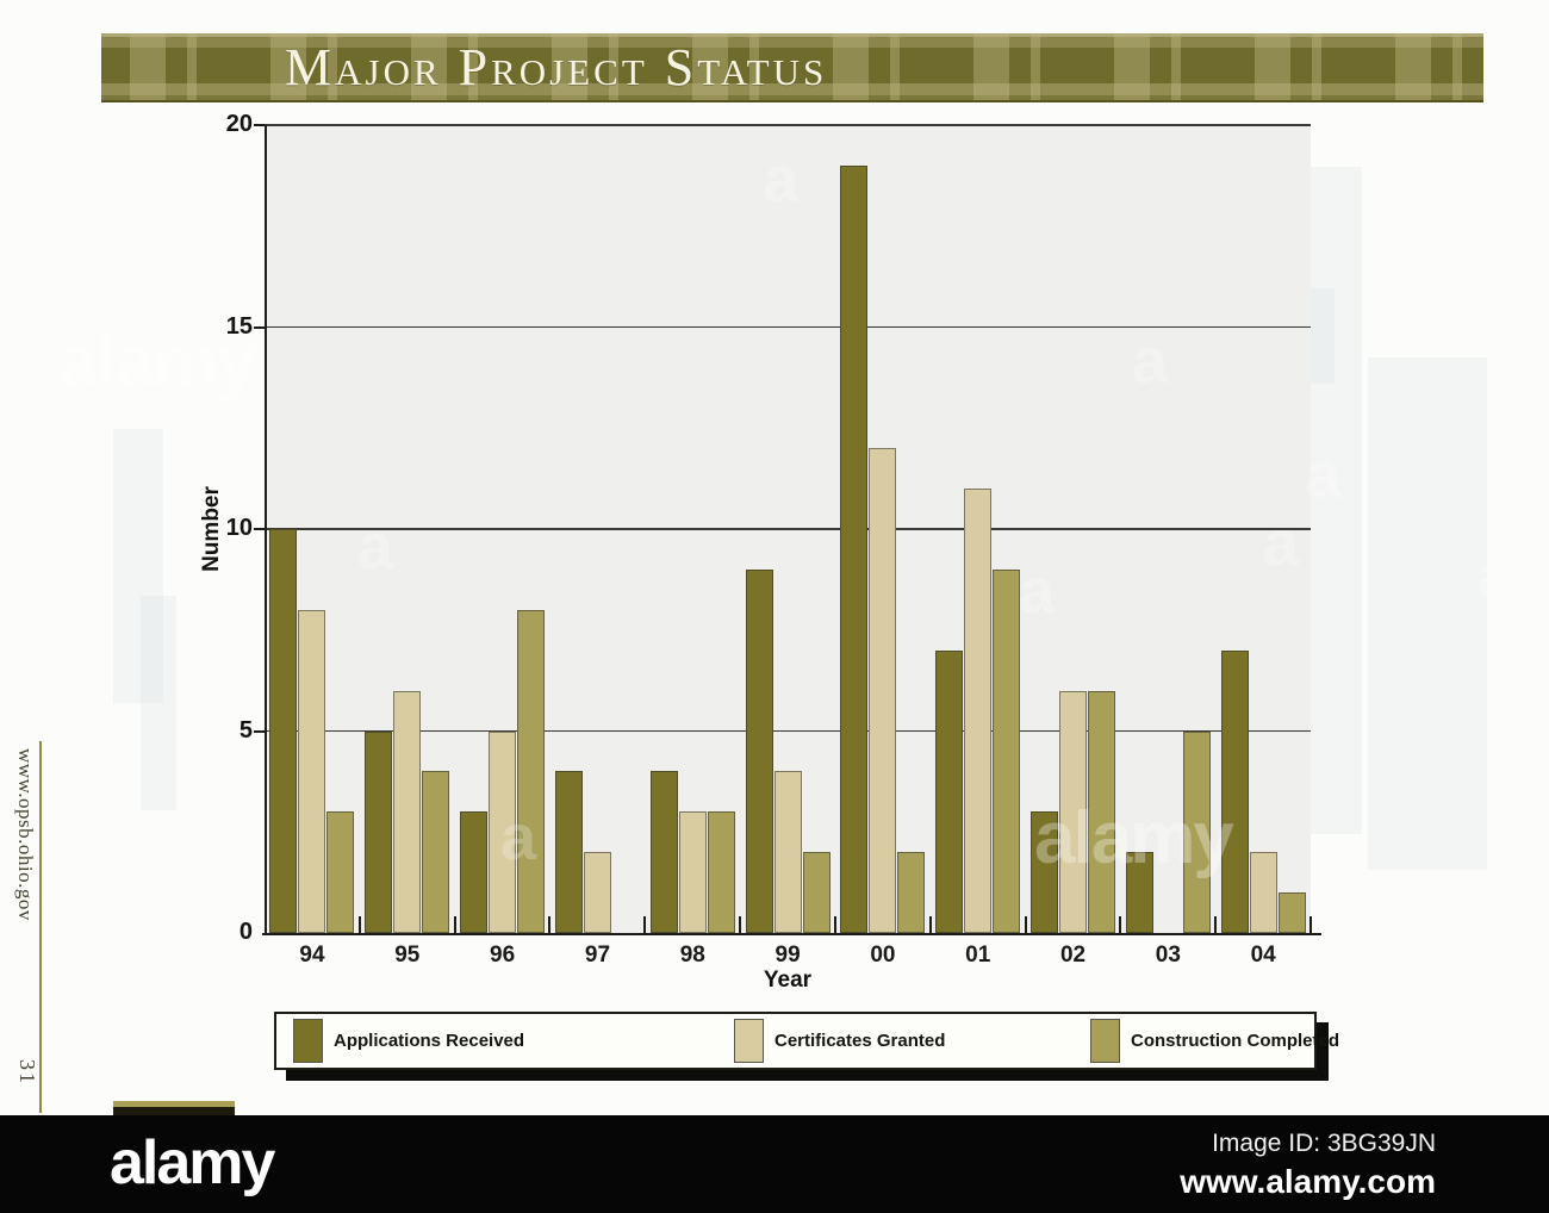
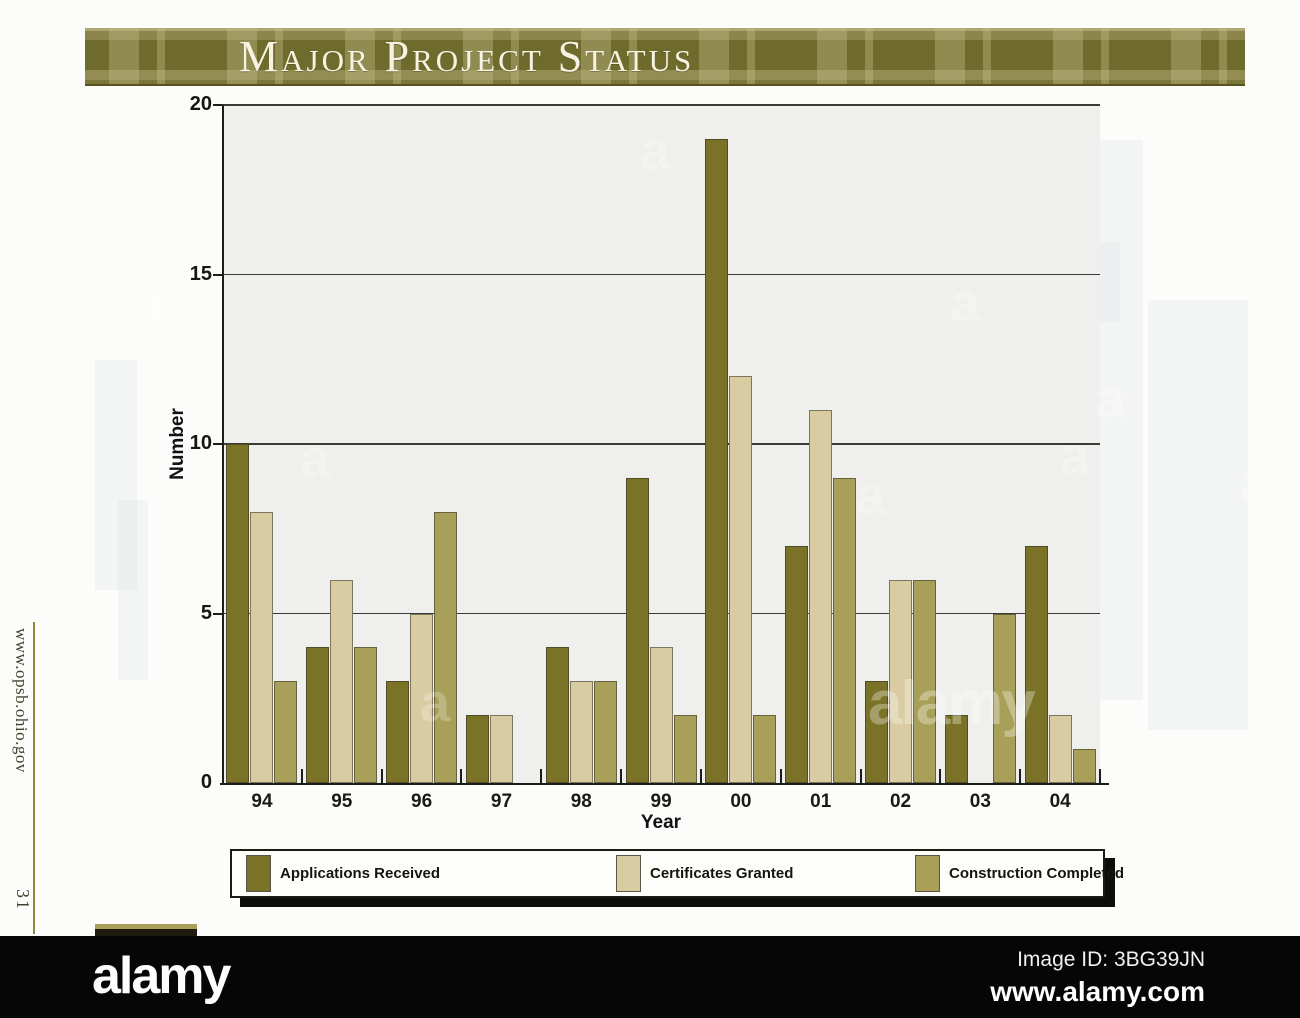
Applications Received/95: 5 -> 4
Applications Received/97: 4 -> 2
